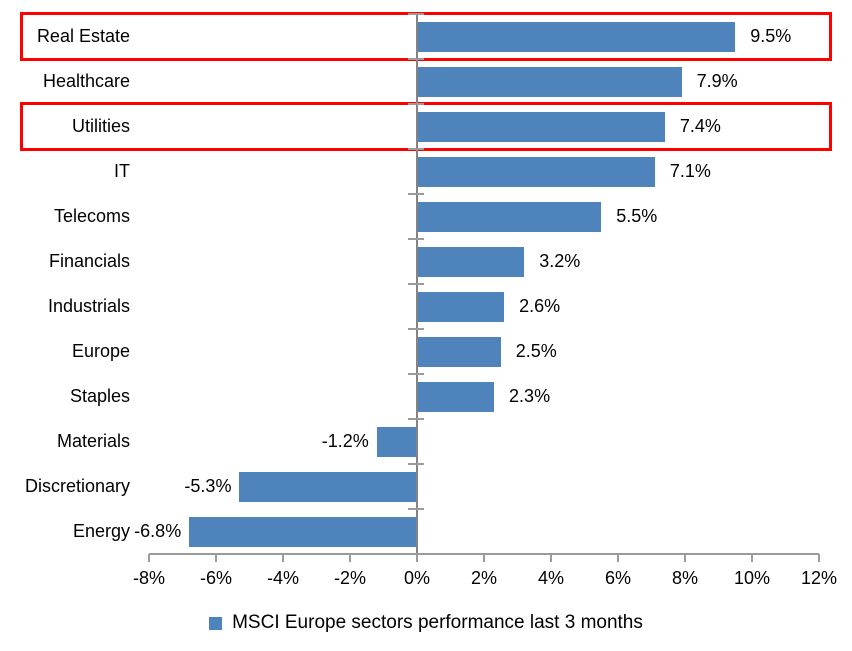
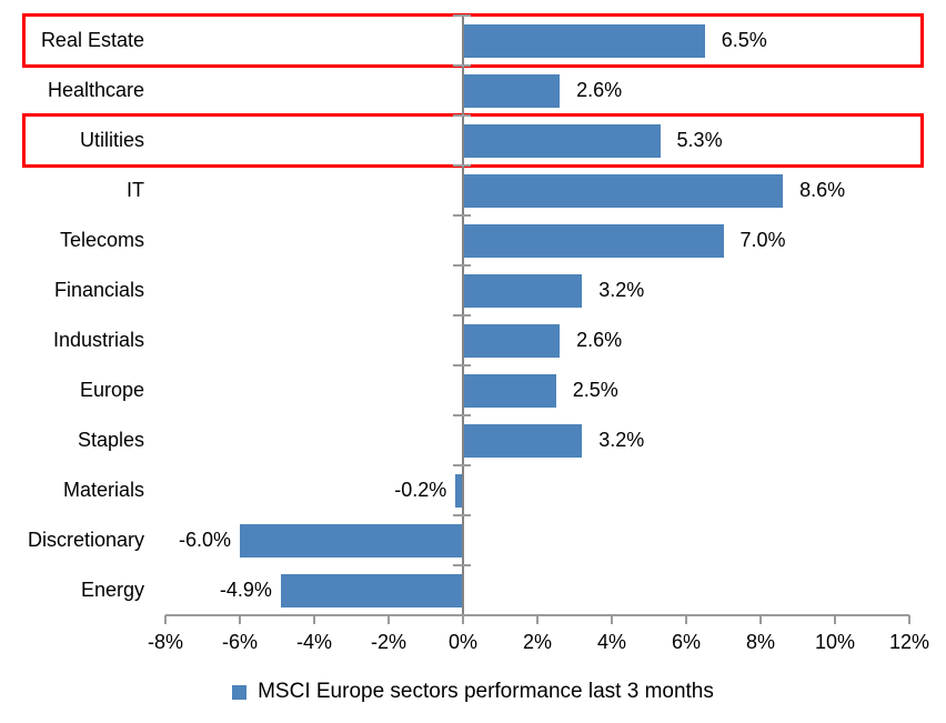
Real Estate: 9.5% -> 6.5%
Healthcare: 7.9% -> 2.6%
Utilities: 7.4% -> 5.3%
IT: 7.1% -> 8.6%
Telecoms: 5.5% -> 7.0%
Staples: 2.3% -> 3.2%
Materials: -1.2% -> -0.2%
Discretionary: -5.3% -> -6.0%
Energy: -6.8% -> -4.9%
